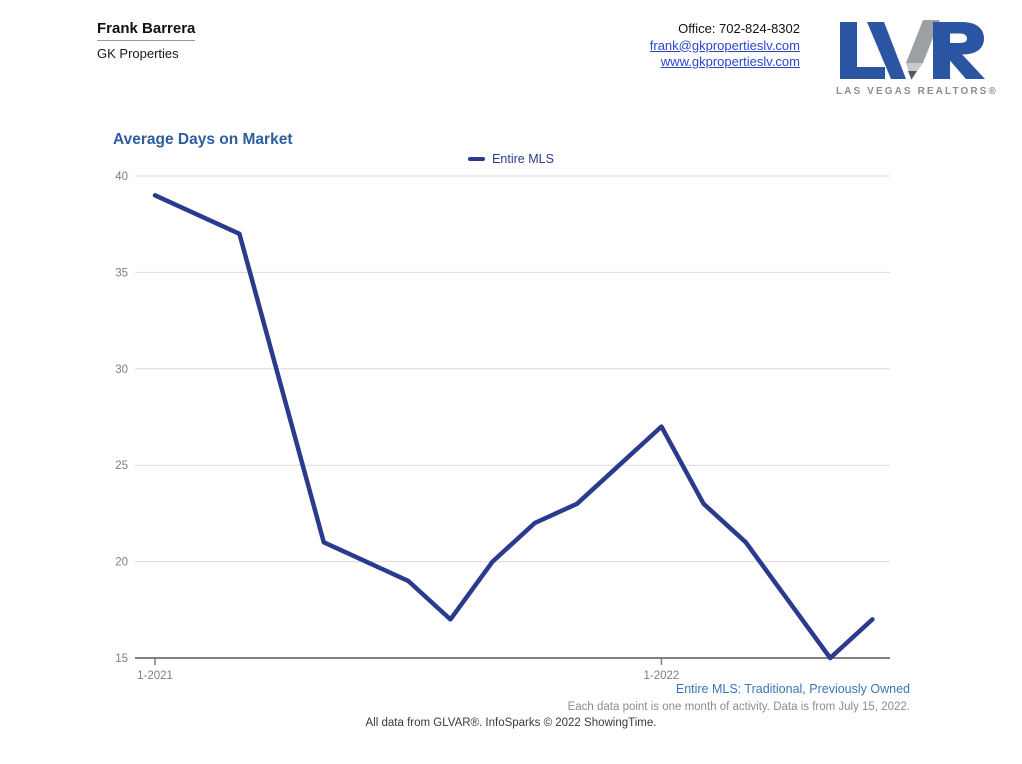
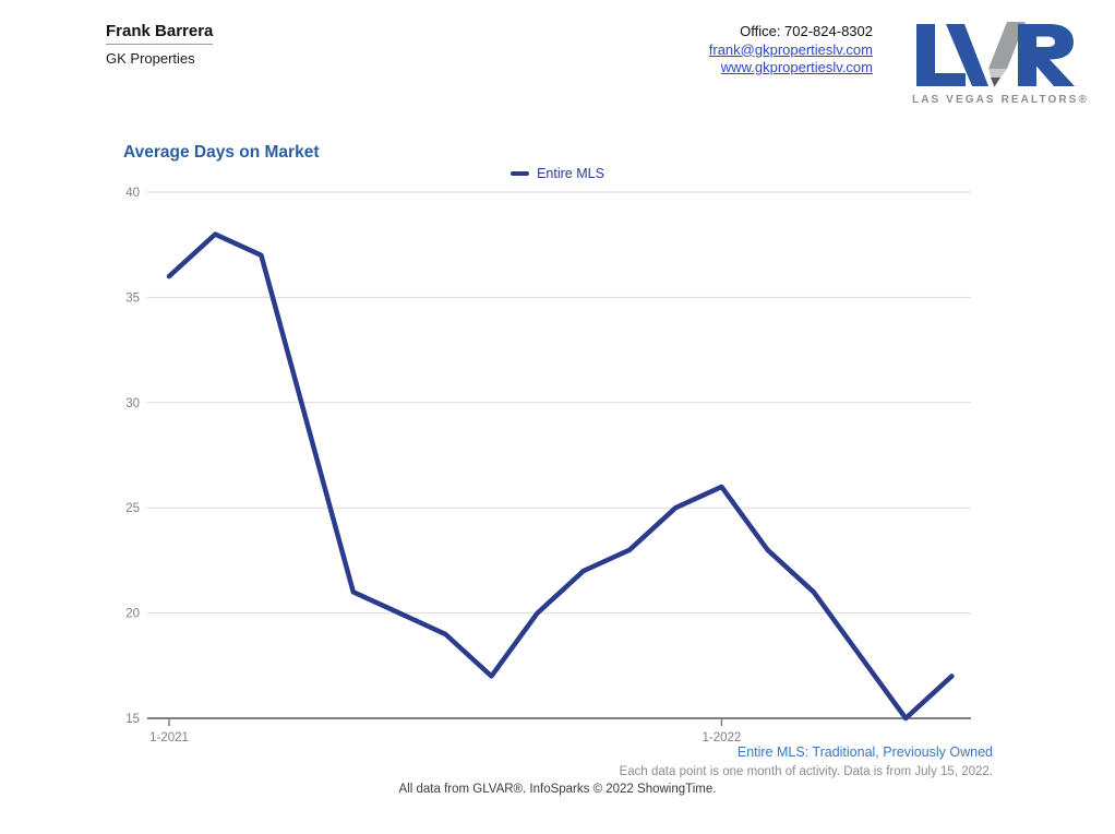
1-2021: 39 -> 36
1-2022: 27 -> 26
